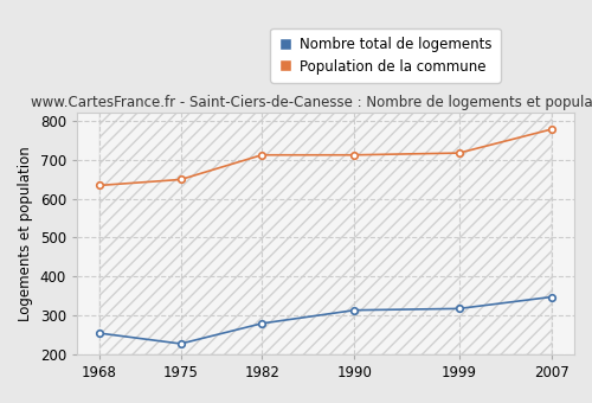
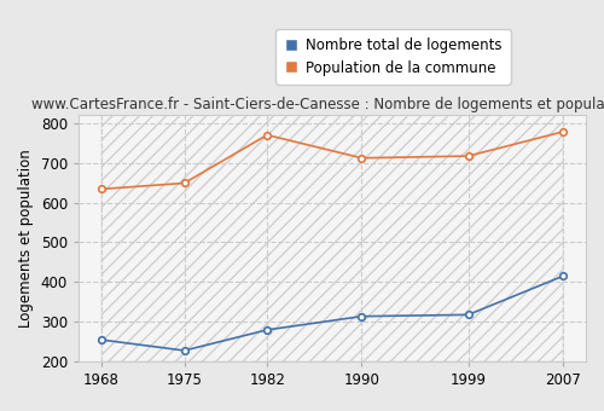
Population de la commune/1982: 712 -> 770
Nombre total de logements/2007: 348 -> 415
